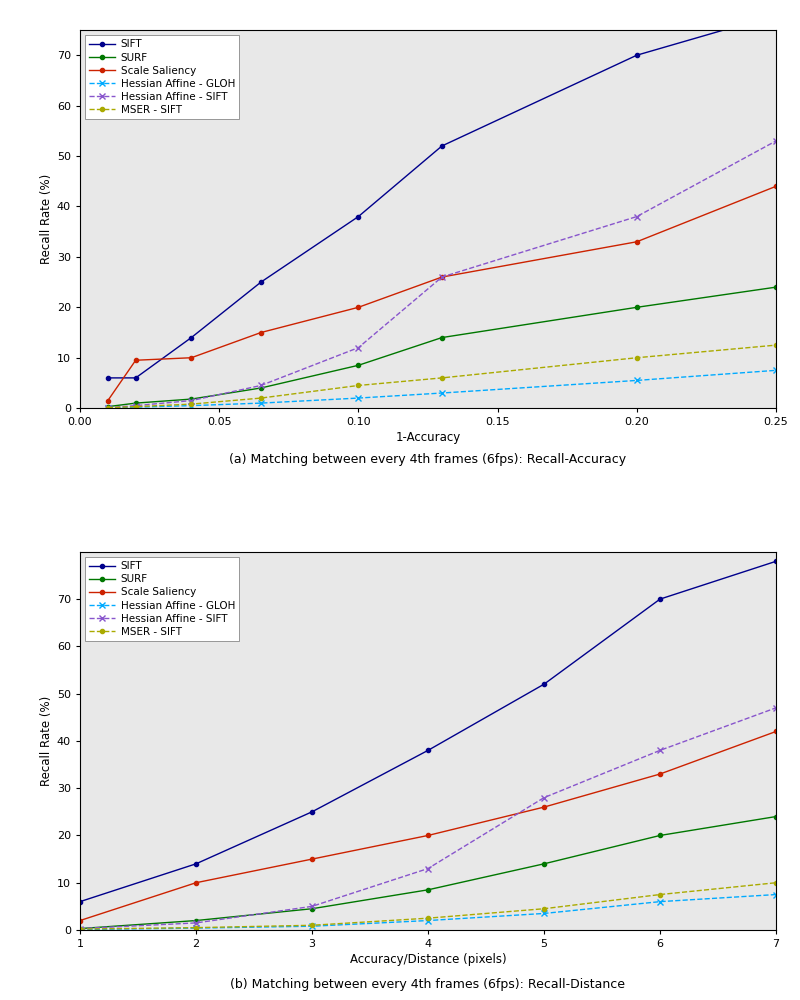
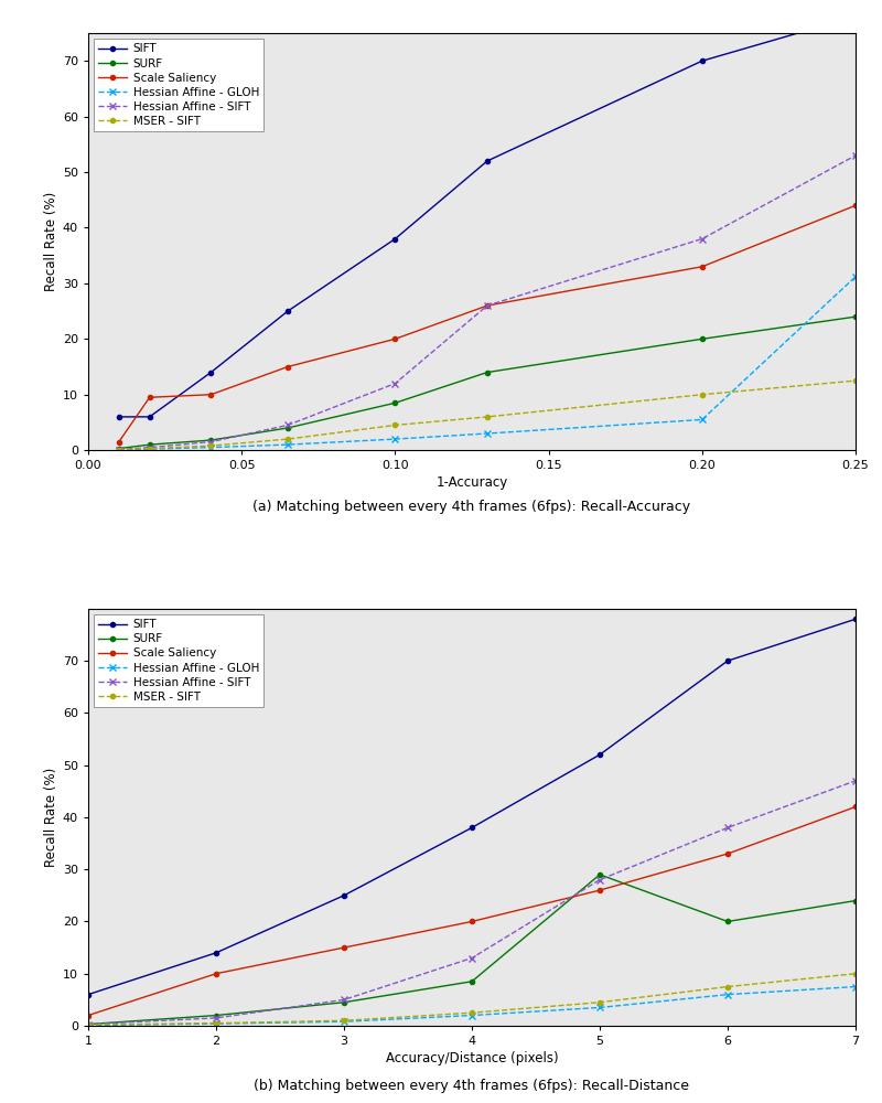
Hessian Affine - GLOH/0.25: 7.5 -> 31.2
SURF/5: 14.0 -> 29.0
